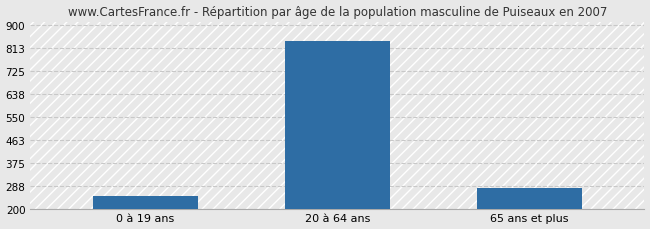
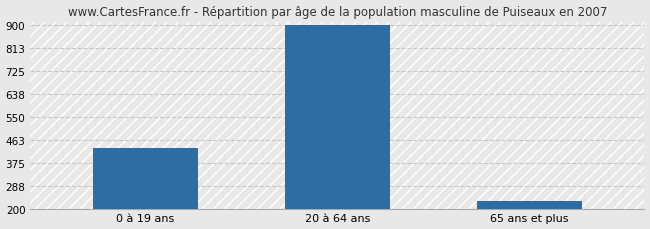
0 à 19 ans: 250 -> 430
20 à 64 ans: 840 -> 900
65 ans et plus: 280 -> 230
